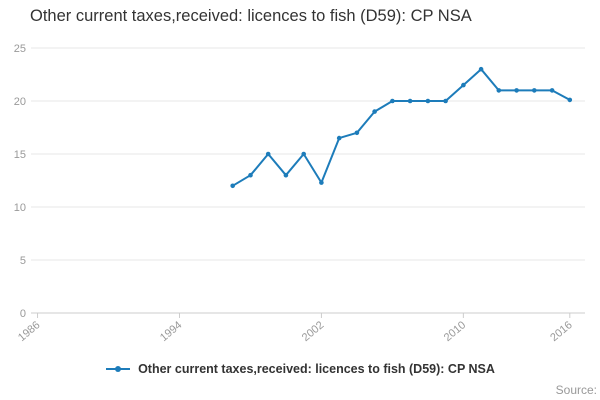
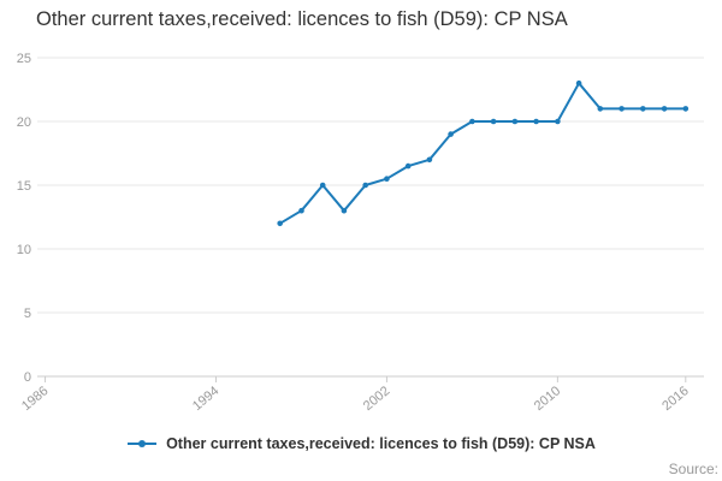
2002: 12.3 -> 15.5
2010: 21.5 -> 20.0
2016: 20.1 -> 21.0
